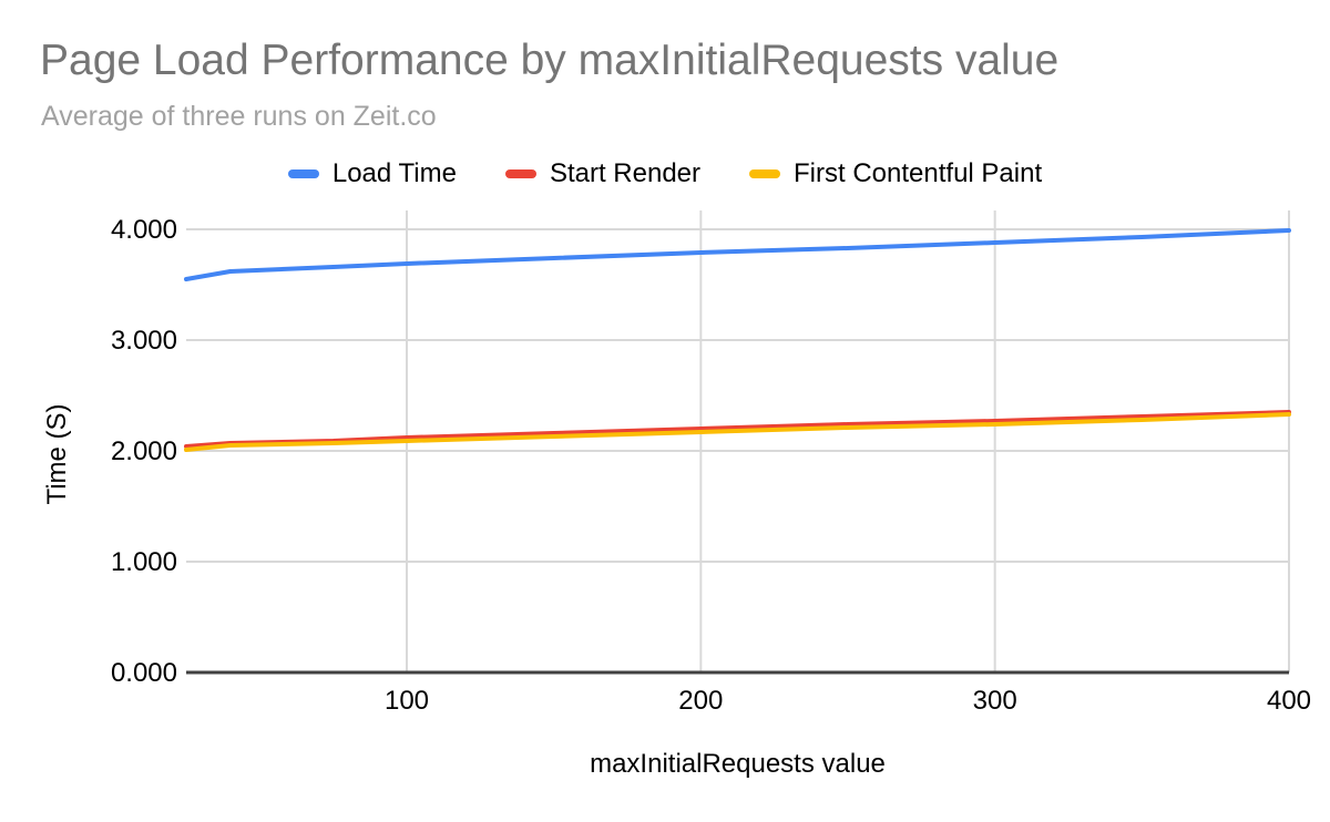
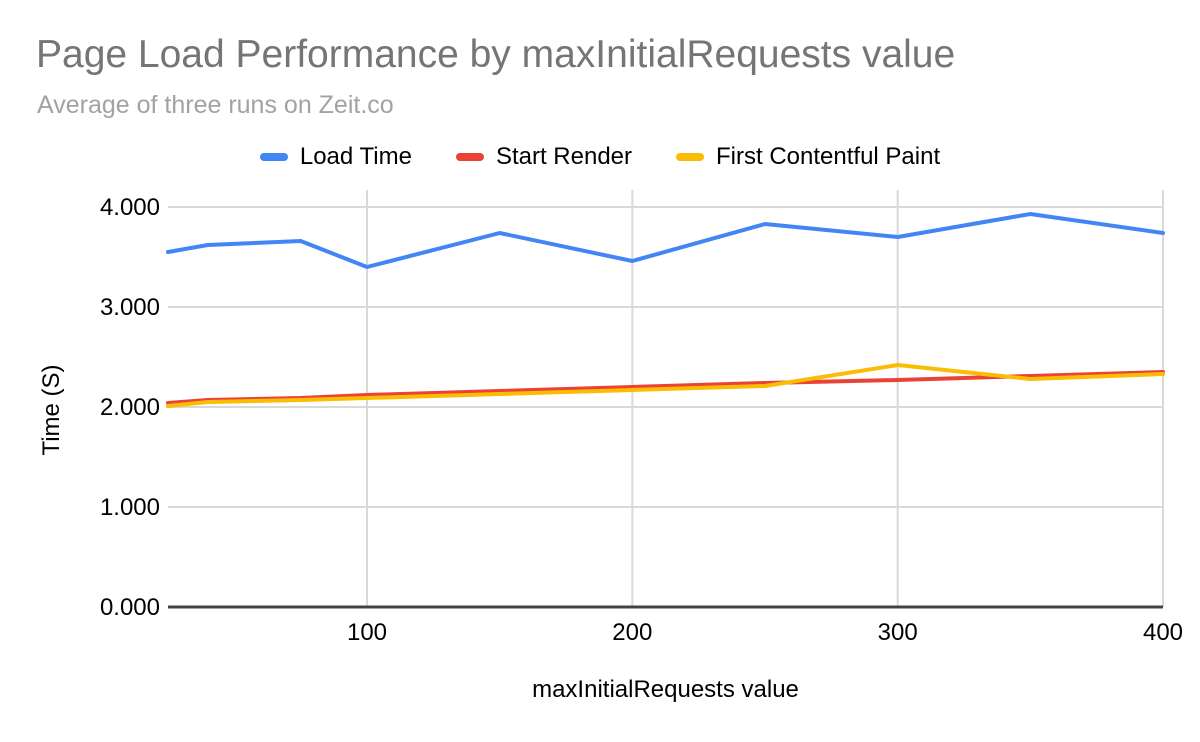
Load Time/100: 3.69 -> 3.40
Load Time/200: 3.79 -> 3.46
Load Time/300: 3.88 -> 3.70
First Contentful Paint/300: 2.24 -> 2.42
Load Time/400: 3.99 -> 3.74
